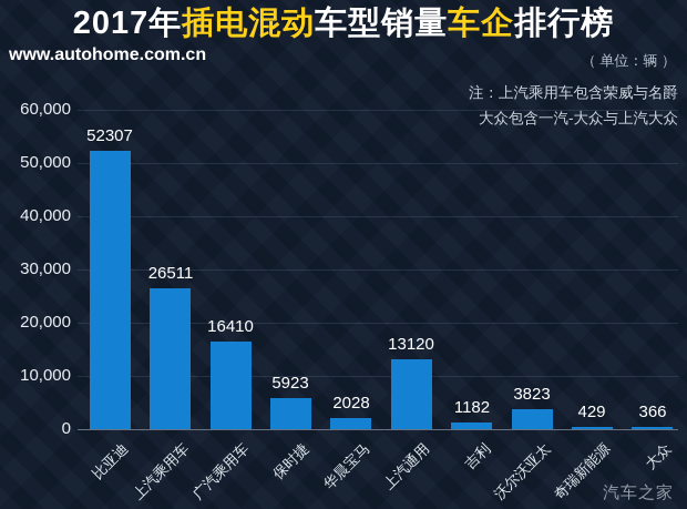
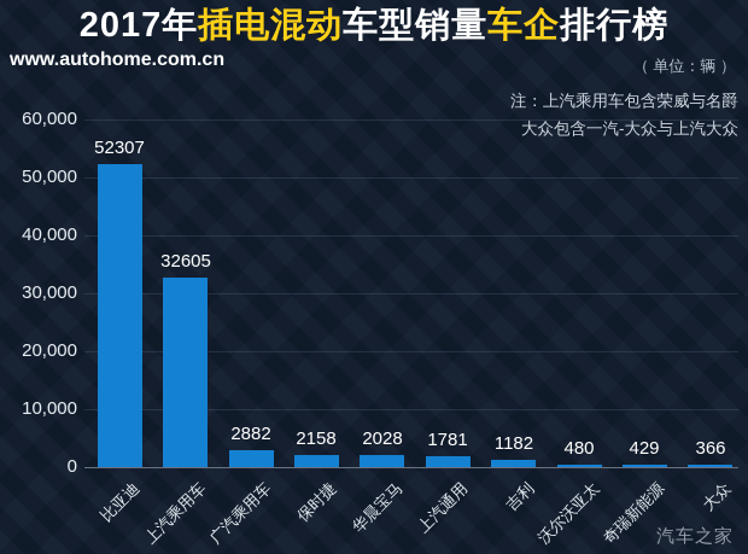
上汽乘用车: 26511 -> 32605
广汽乘用车: 16410 -> 2882
保时捷: 5923 -> 2158
上汽通用: 13120 -> 1781
沃尔沃亚太: 3823 -> 480
